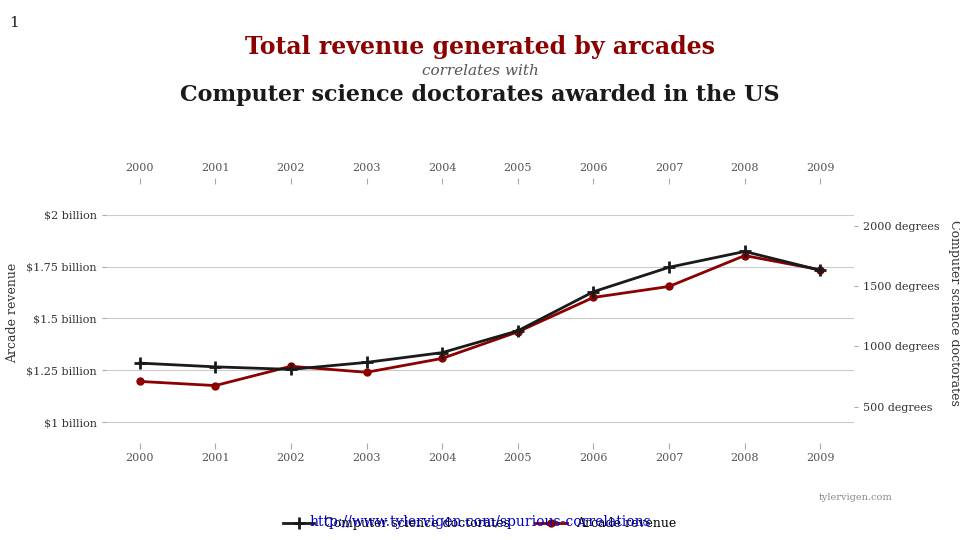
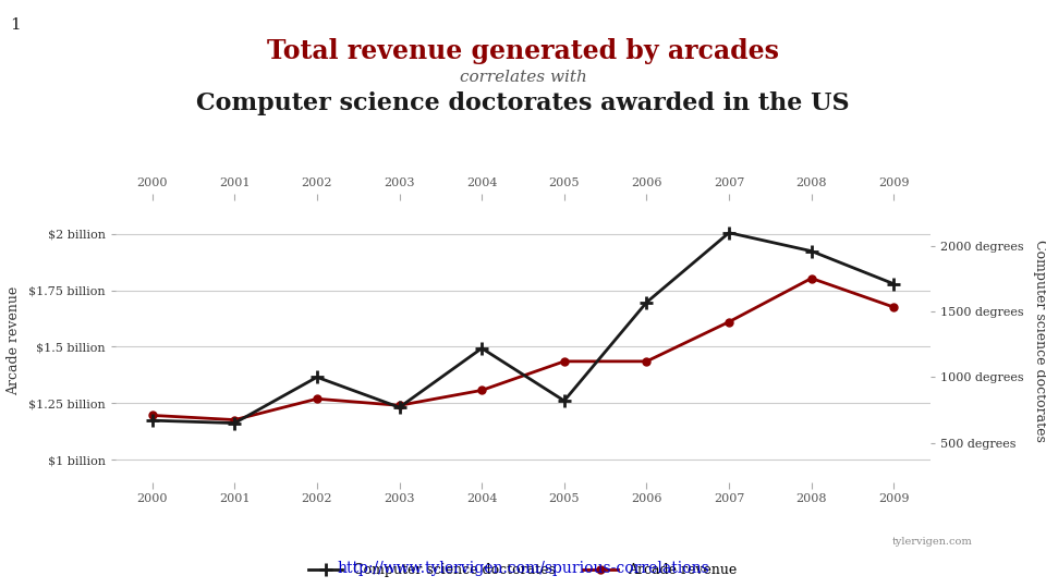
Computer science doctorates/2000: 860 degrees -> 670 degrees
Computer science doctorates/2001: 830 degrees -> 650 degrees
Computer science doctorates/2002: 810 degrees -> 1000 degrees
Computer science doctorates/2003: 870 degrees -> 770 degrees
Computer science doctorates/2004: 950 degrees -> 1220 degrees
Computer science doctorates/2005: 1130 degrees -> 820 degrees
Computer science doctorates/2006: 1450 degrees -> 1570 degrees
Arcade revenue/2006: $1.601 billion -> $1.435 billion
Computer science doctorates/2007: 1660 degrees -> 2100 degrees
Arcade revenue/2007: $1.654 billion -> $1.610 billion
Computer science doctorates/2008: 1790 degrees -> 1960 degrees
Computer science doctorates/2009: 1630 degrees -> 1710 degrees
Arcade revenue/2009: $1.734 billion -> $1.675 billion
